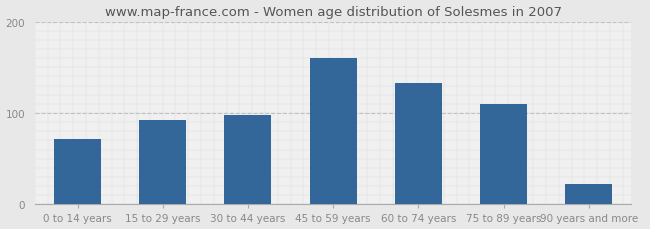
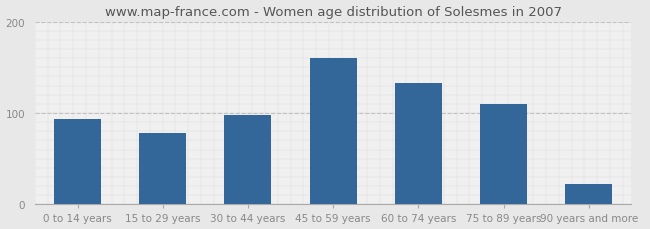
0 to 14 years: 72 -> 93
15 to 29 years: 92 -> 78
